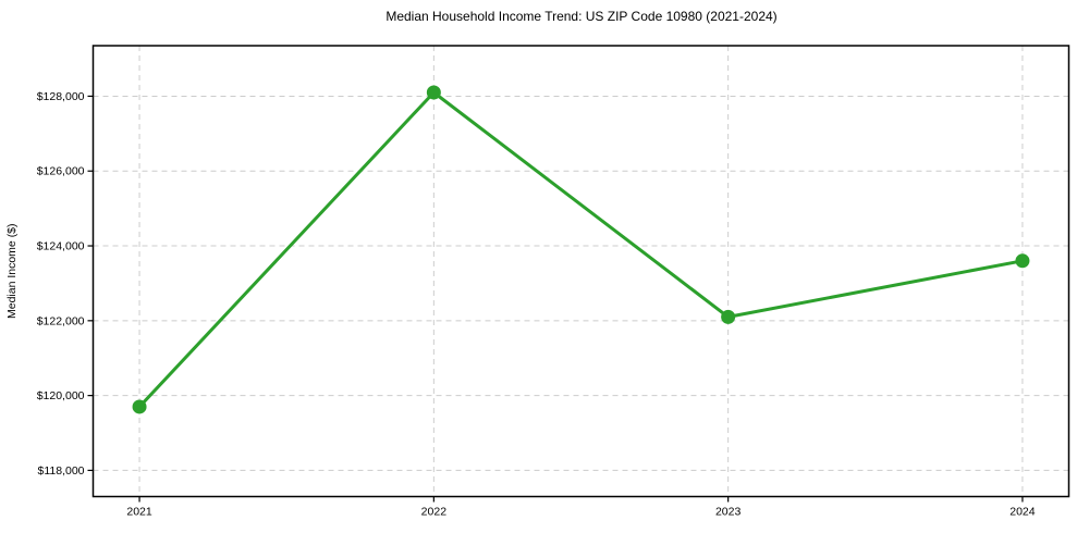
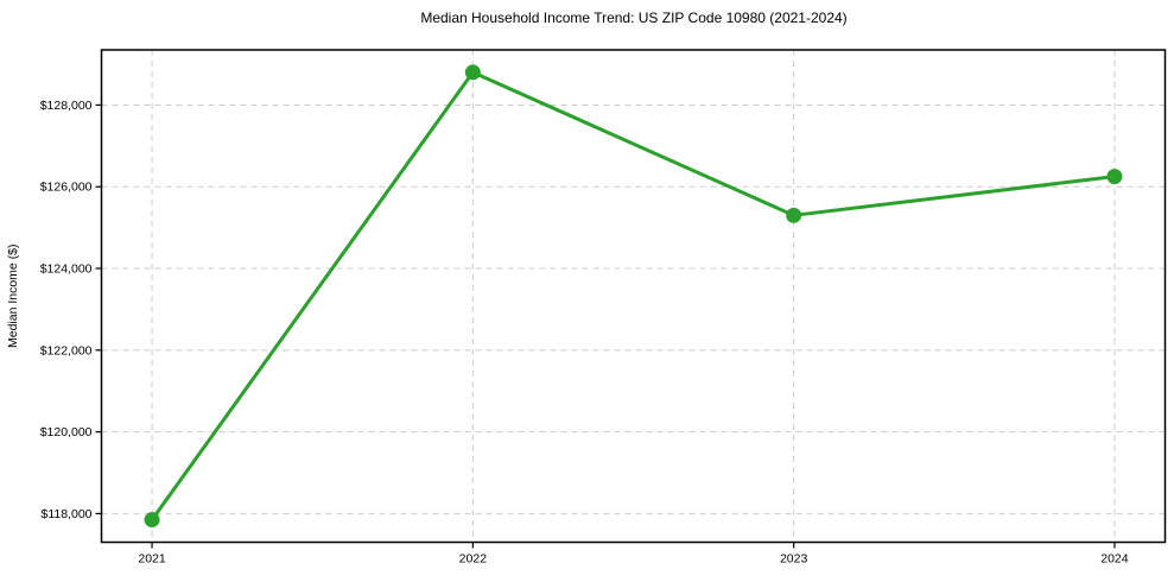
2021: $119700 -> $117800
2022: $128100 -> $128800
2023: $122100 -> $125300
2024: $123600 -> $126200
